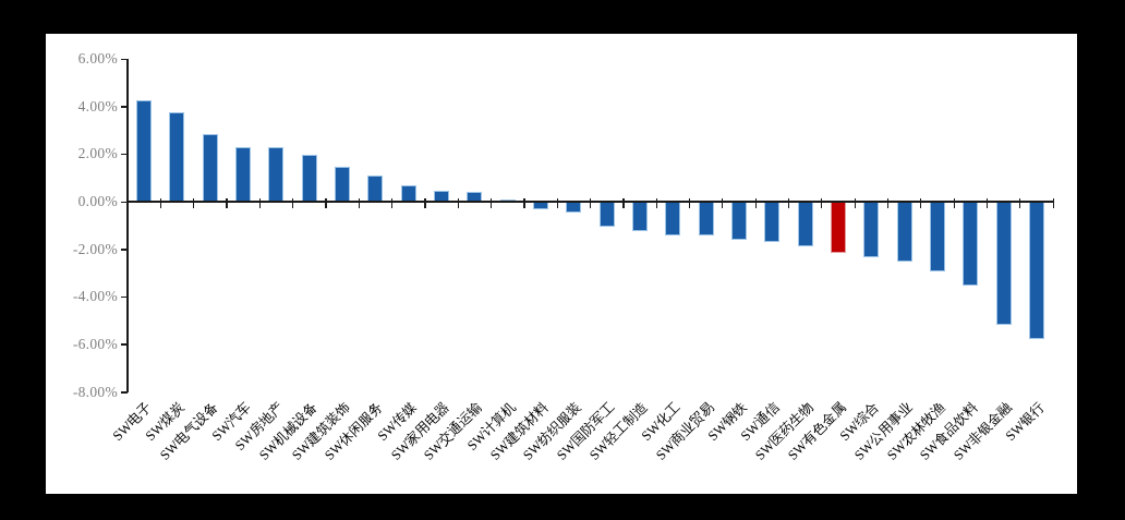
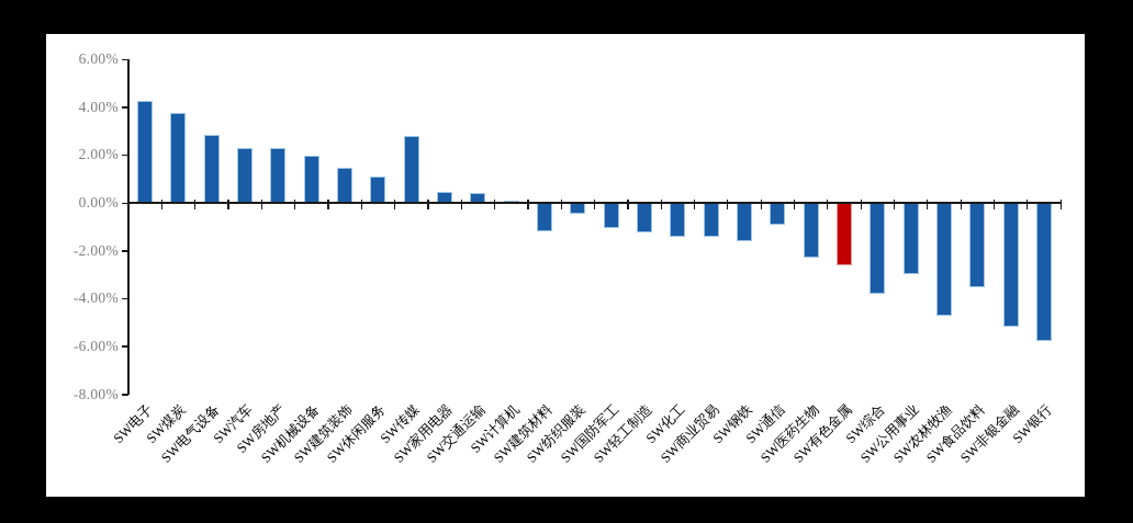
SW传媒: 0.7% -> 2.8%
SW建筑材料: -0.3% -> -1.2%
SW通信: -1.7% -> -0.9%
SW医药生物: -1.9% -> -2.3%
SW有色金属: -2.2% -> -2.6%
SW综合: -2.3% -> -3.8%
SW公用事业: -2.5% -> -3.0%
SW农林牧渔: -2.9% -> -4.7%
